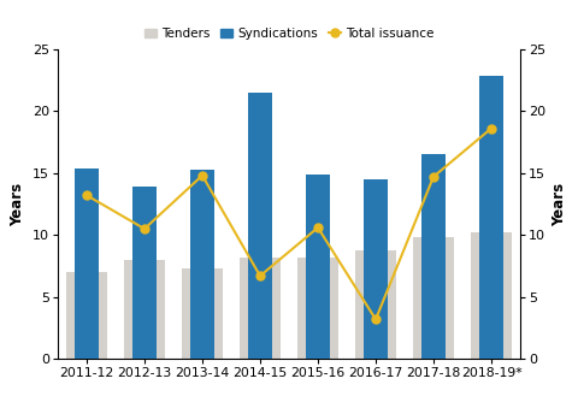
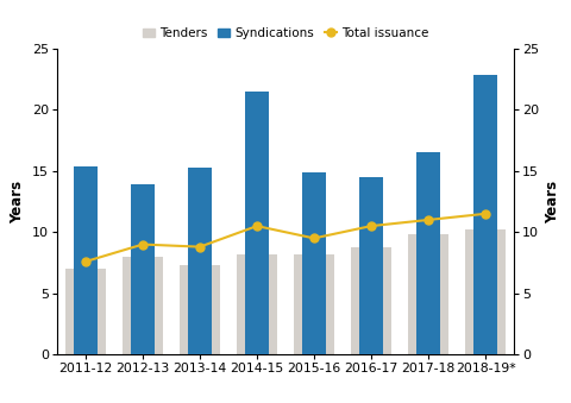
Total issuance/2011-12: 13.2 -> 7.6
Total issuance/2012-13: 10.5 -> 9.0
Total issuance/2013-14: 14.8 -> 8.8
Total issuance/2014-15: 6.7 -> 10.5
Total issuance/2015-16: 10.6 -> 9.5
Total issuance/2016-17: 3.2 -> 10.5
Total issuance/2017-18: 14.7 -> 11.0
Total issuance/2018-19*: 18.6 -> 11.5
